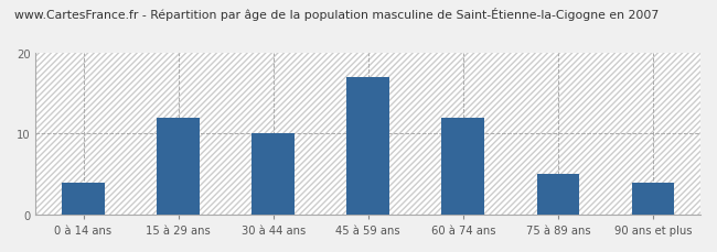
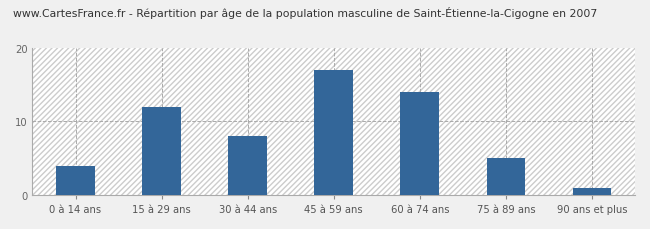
30 à 44 ans: 10 -> 8
60 à 74 ans: 12 -> 14
90 ans et plus: 4 -> 1
